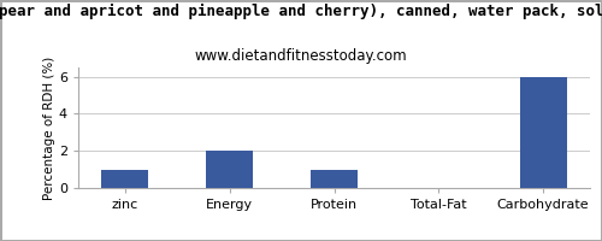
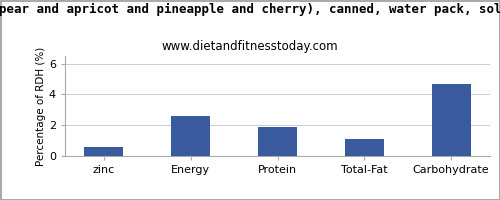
zinc: 1.0 -> 0.6
Energy: 2.0 -> 2.6
Protein: 1.0 -> 1.9
Total-Fat: 0.0 -> 1.1
Carbohydrate: 6.0 -> 4.7
